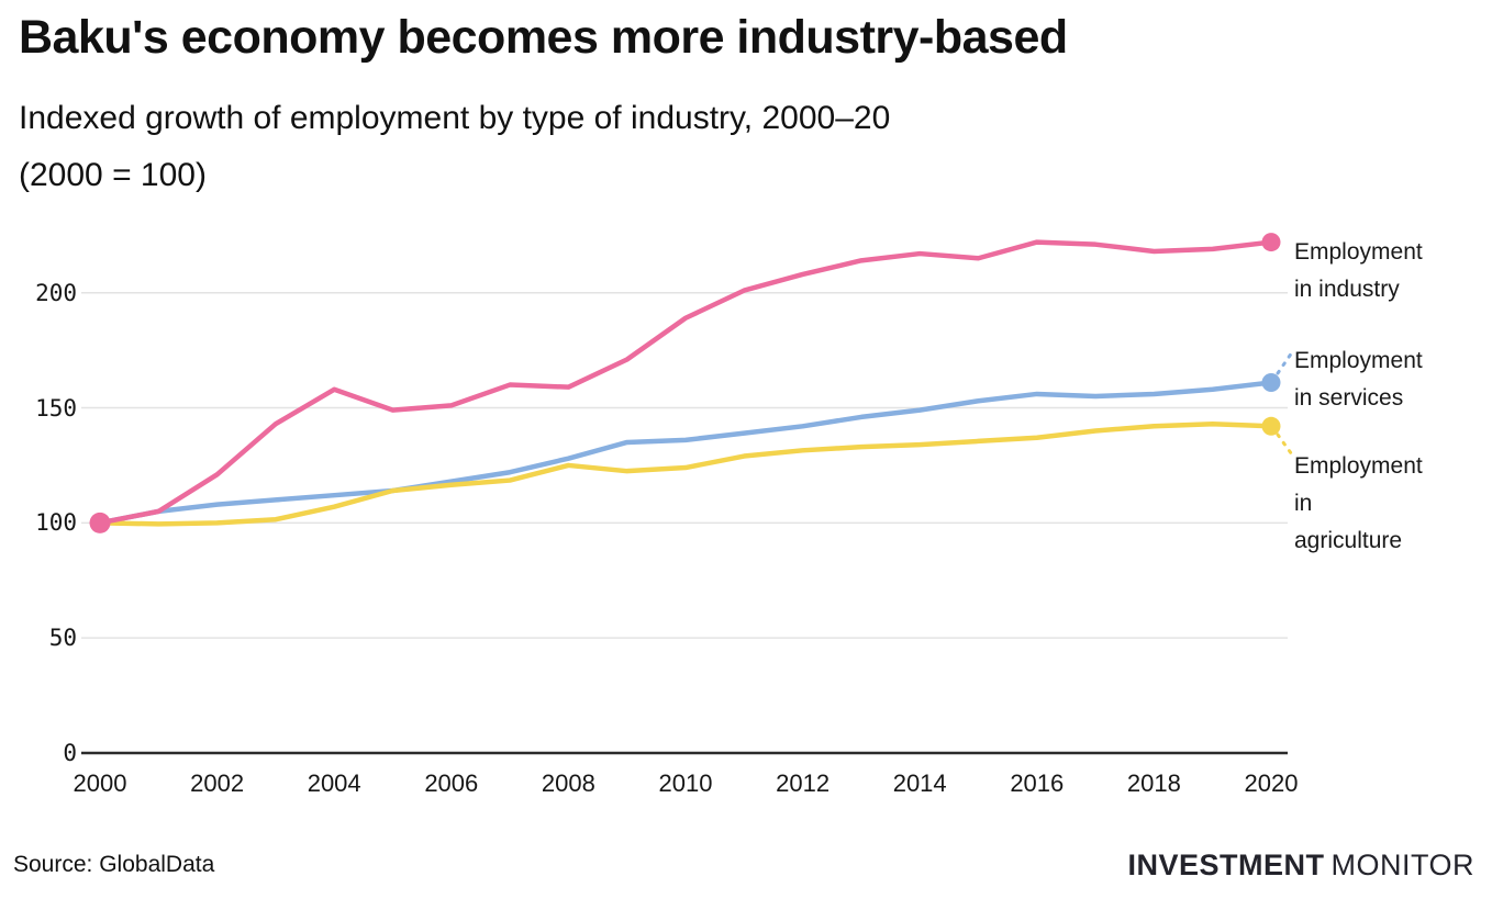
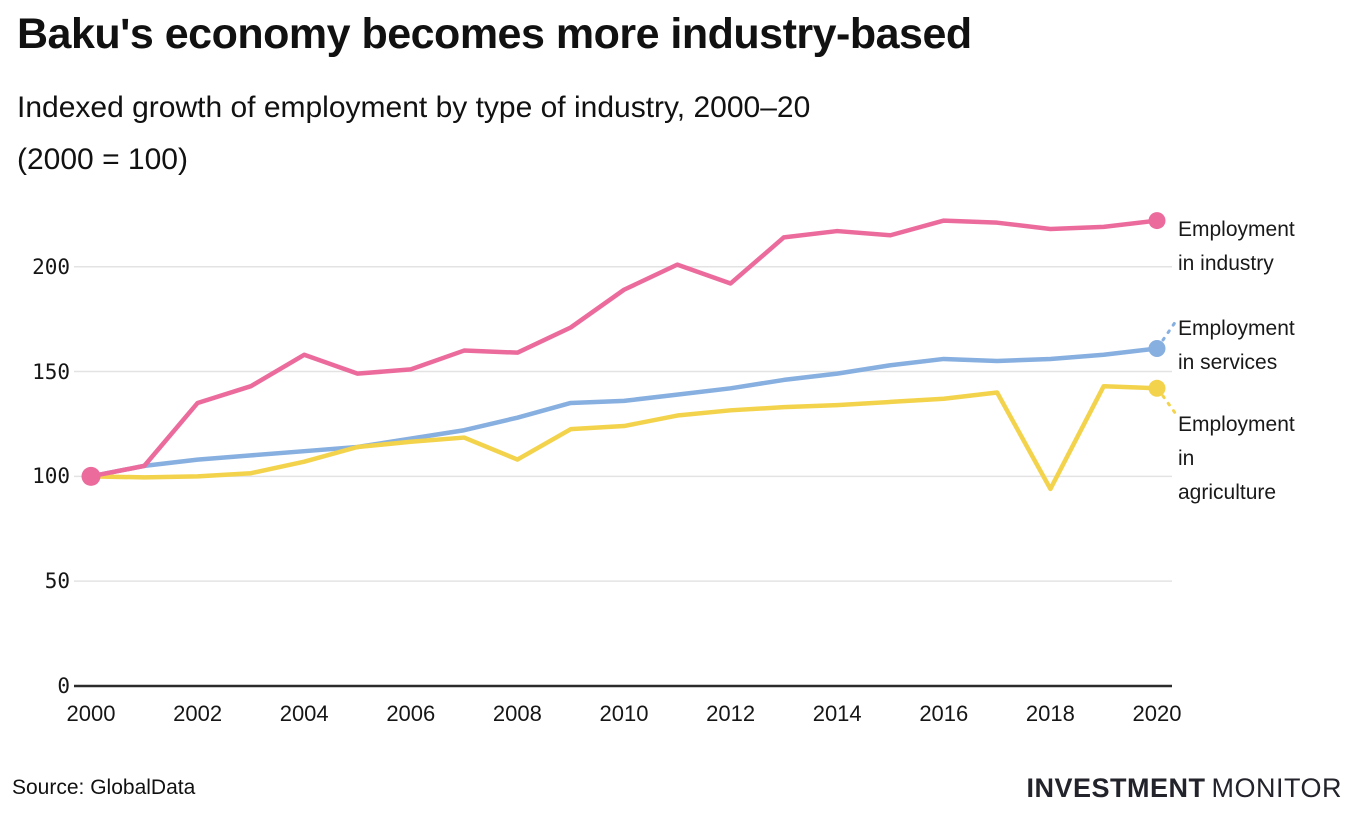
Employment in industry/2002: 121 -> 135
Employment in agriculture/2008: 125 -> 108
Employment in industry/2012: 208 -> 192
Employment in agriculture/2018: 142 -> 94
